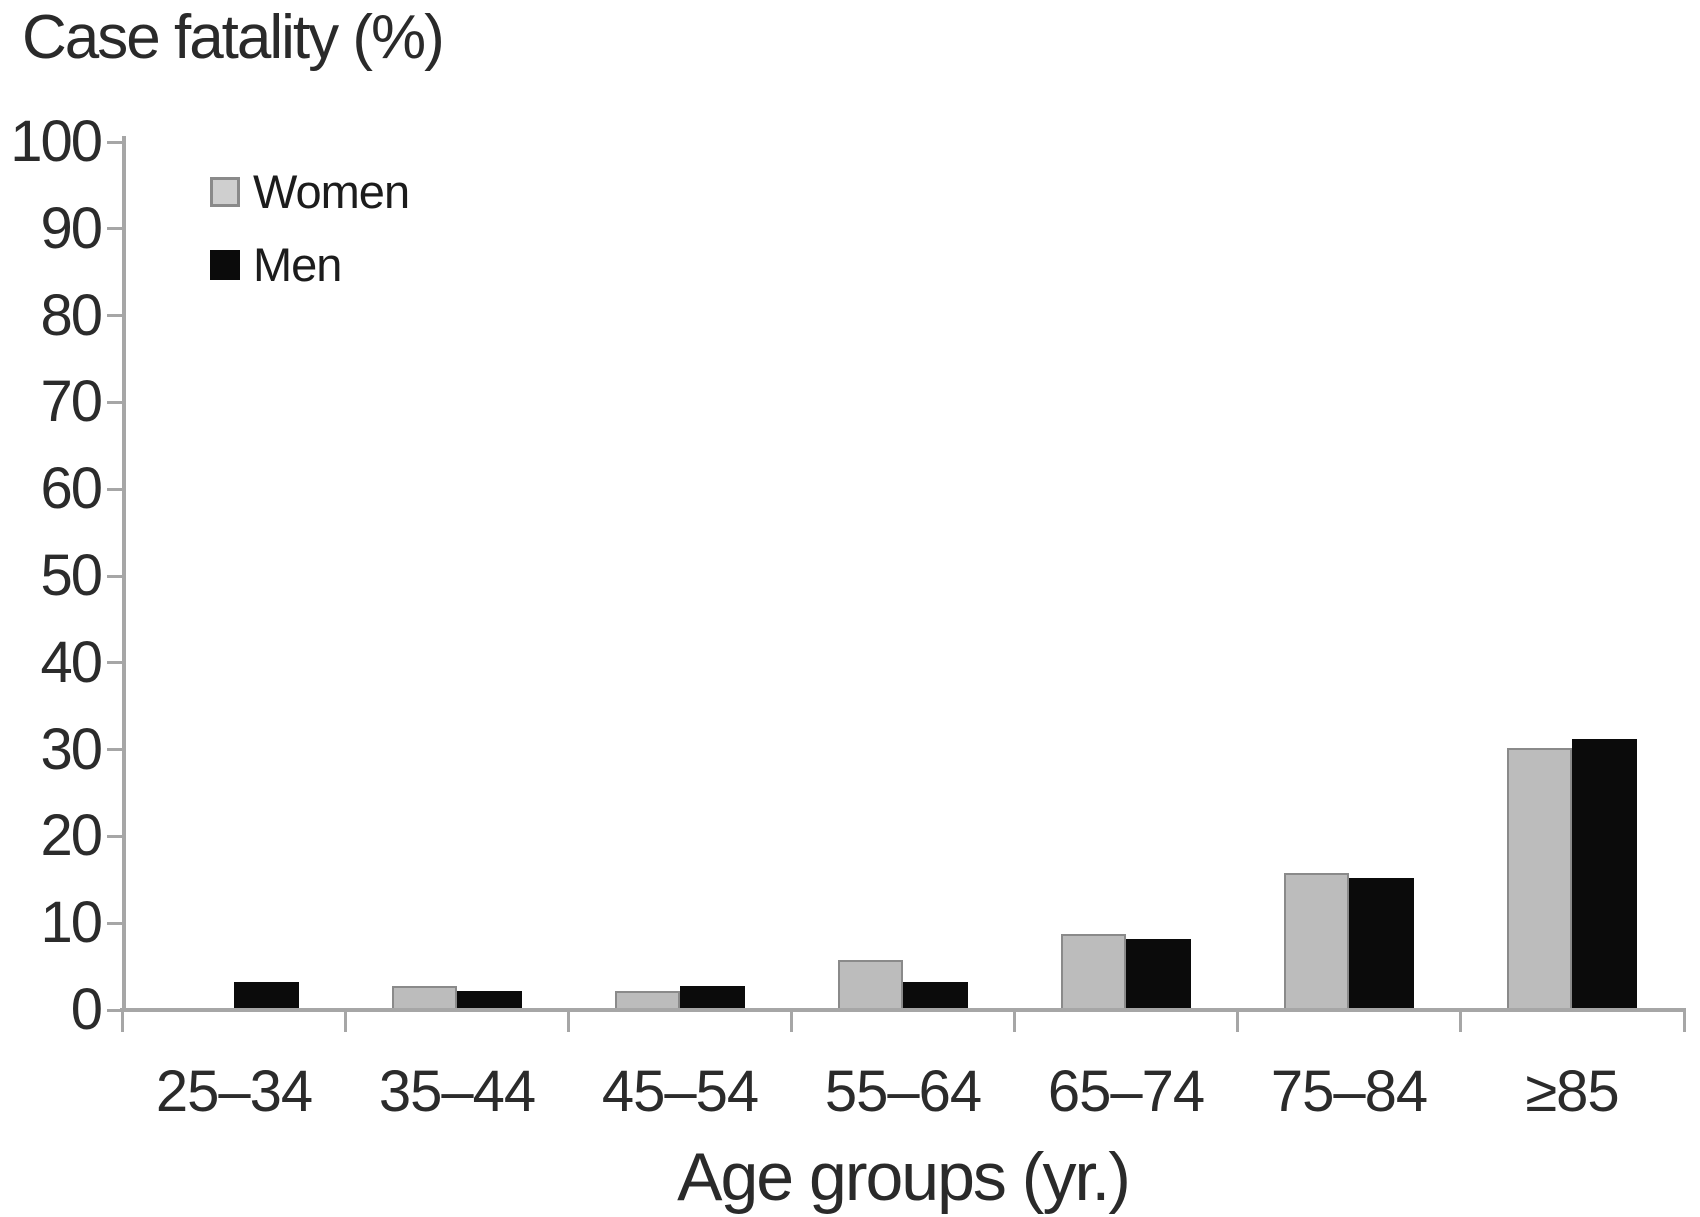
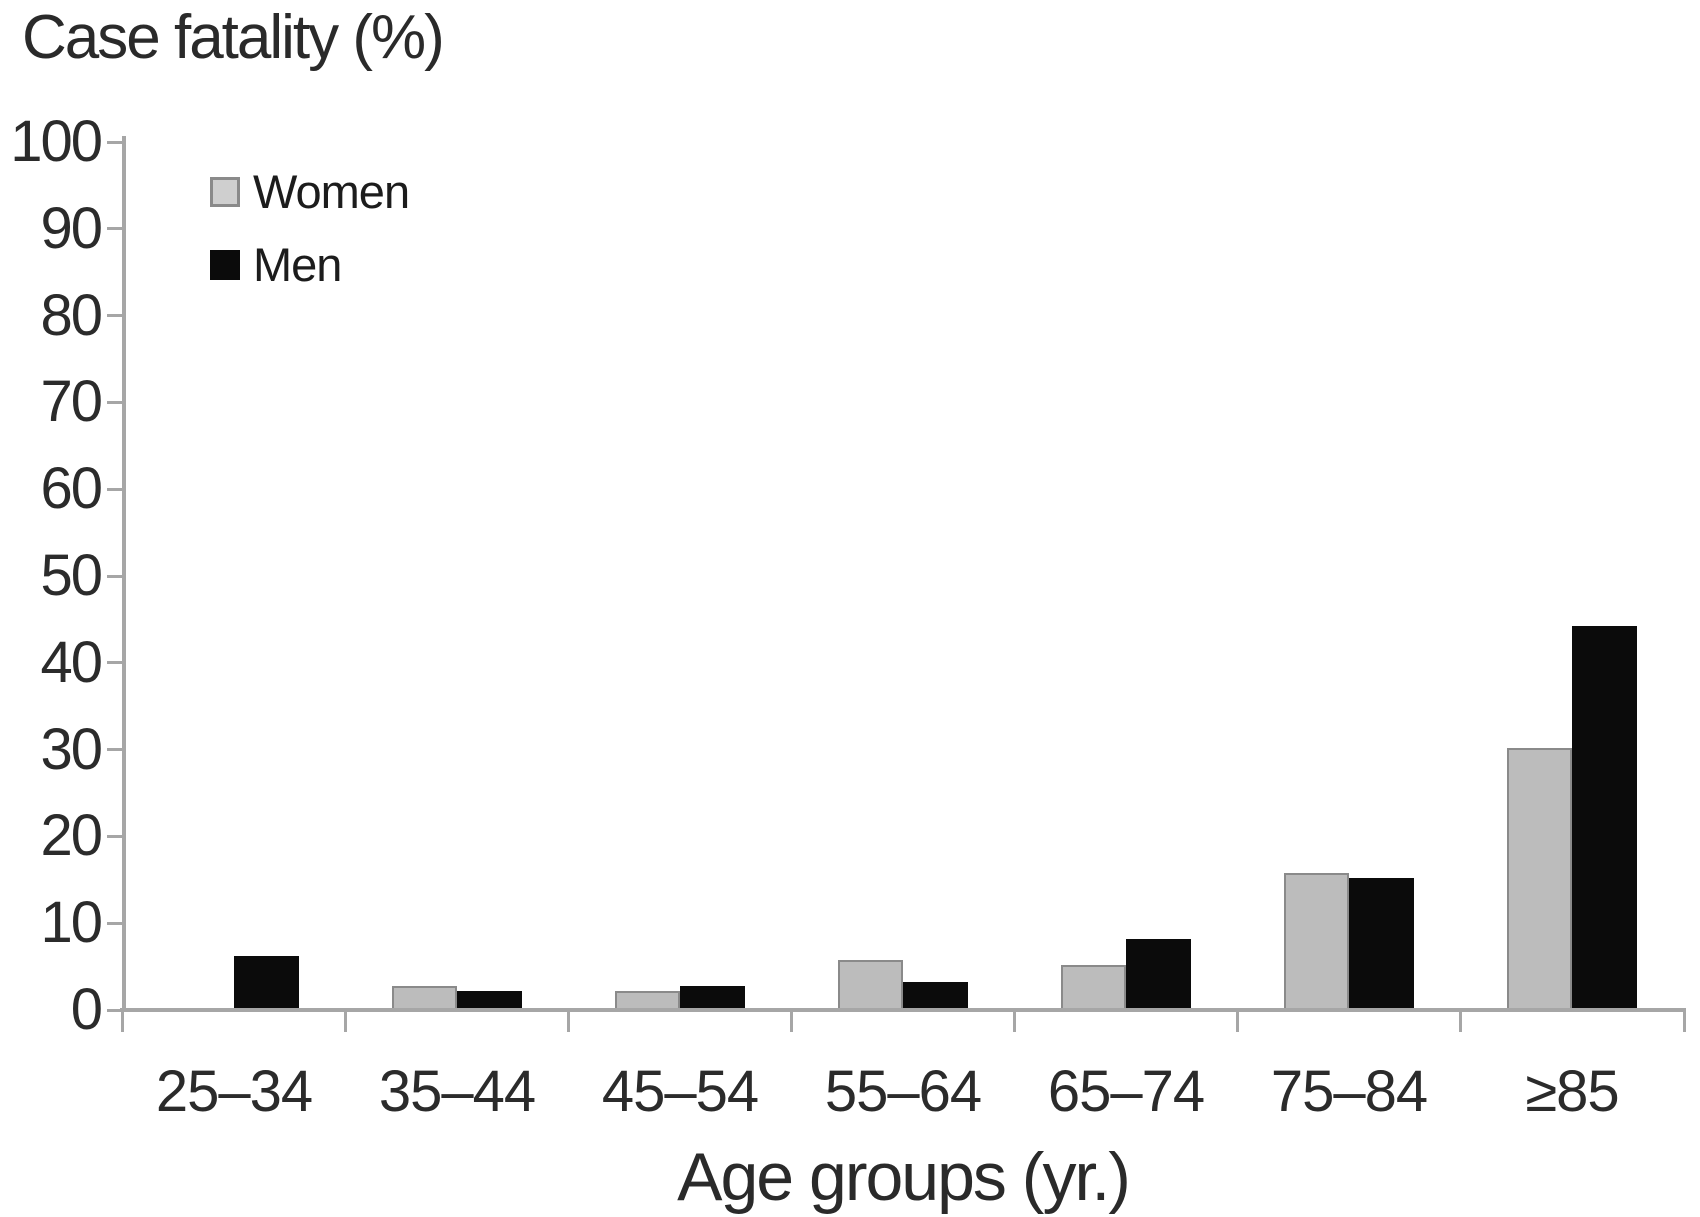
Men/25–34: 3 -> 6
Women/65–74: 8 -> 5
Men/≥85: 31 -> 44
